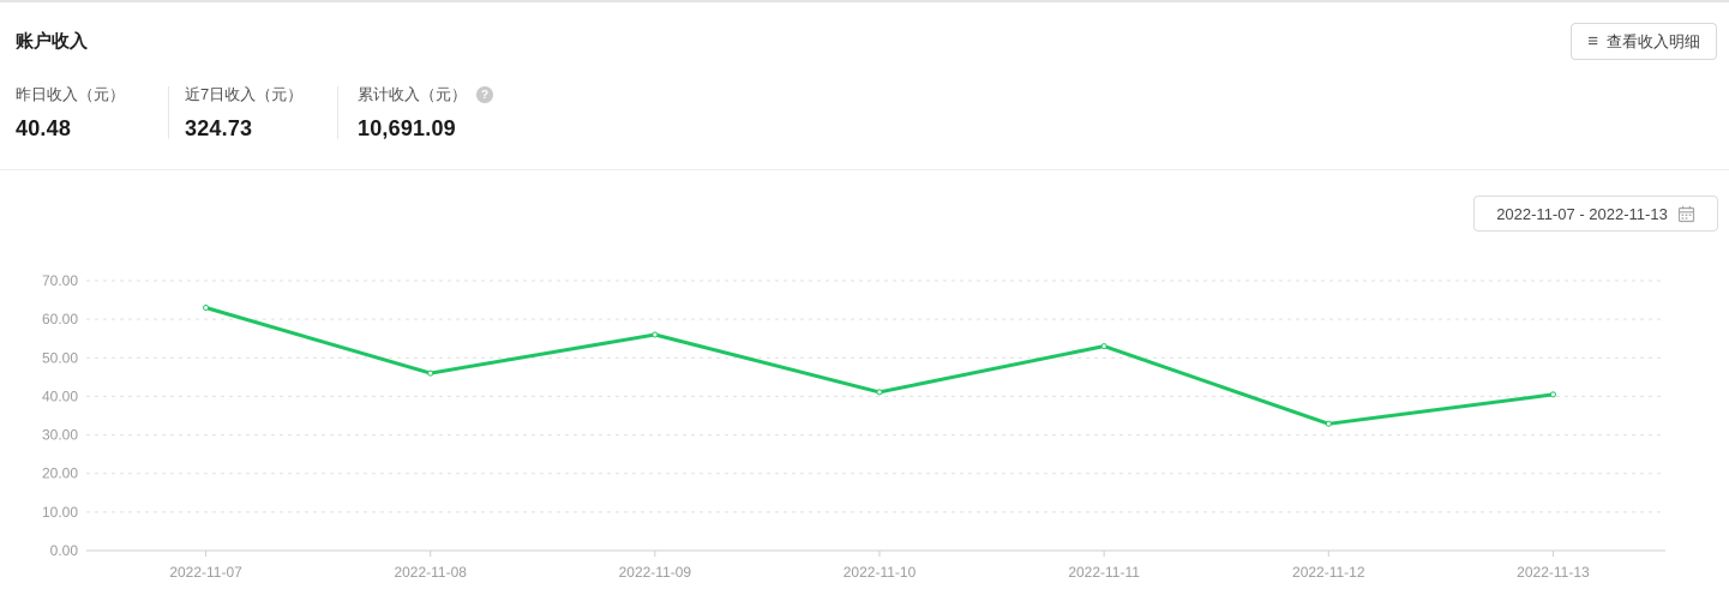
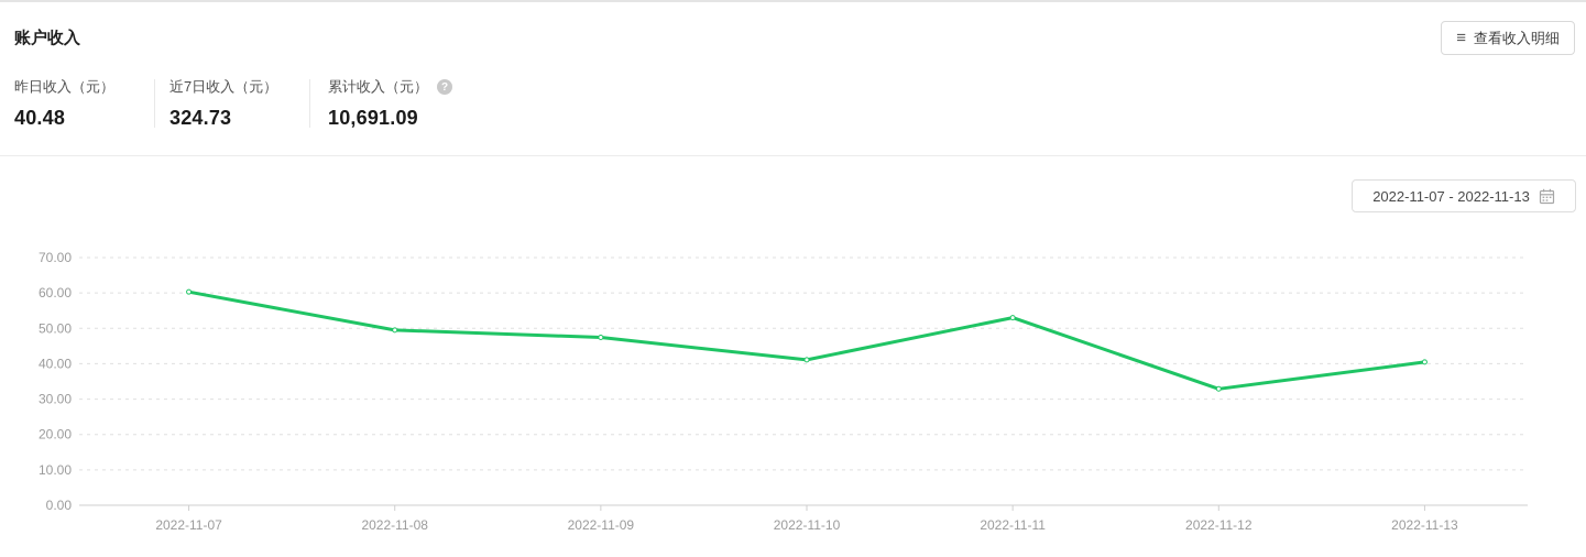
2022-11-07: 63 -> 60
2022-11-08: 46 -> 50
2022-11-09: 56 -> 47
